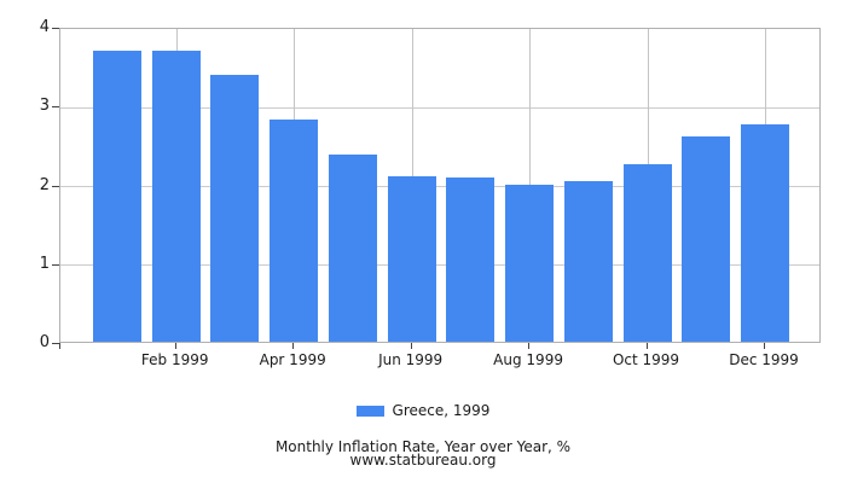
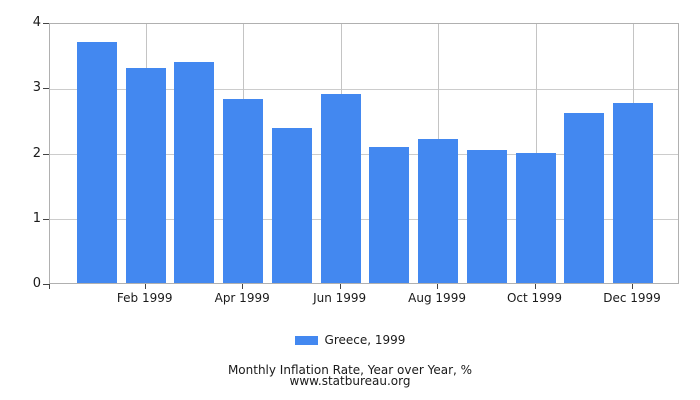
Feb 1999: 3.7 -> 3.3
Jun 1999: 2.1 -> 2.9
Aug 1999: 2.0 -> 2.2
Oct 1999: 2.2 -> 2.0
